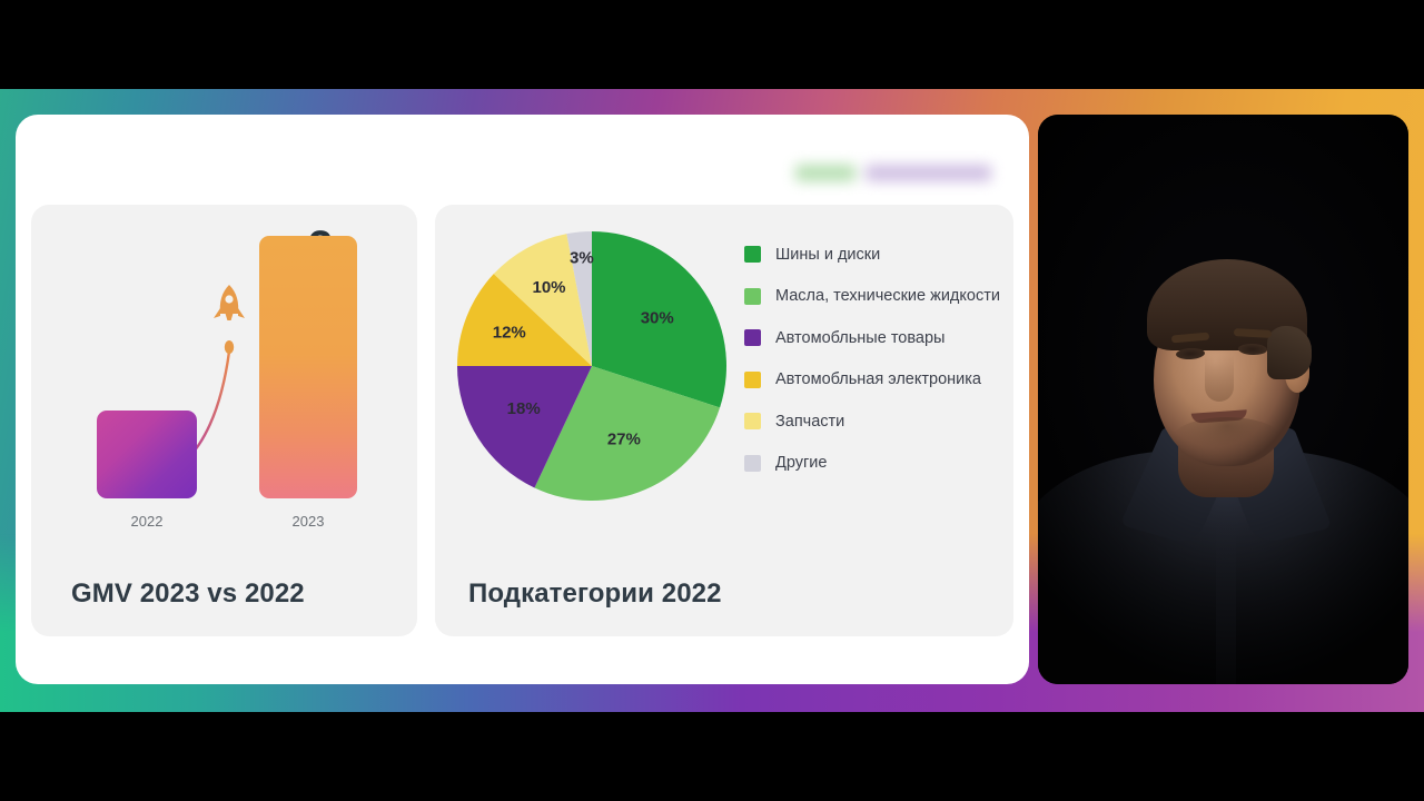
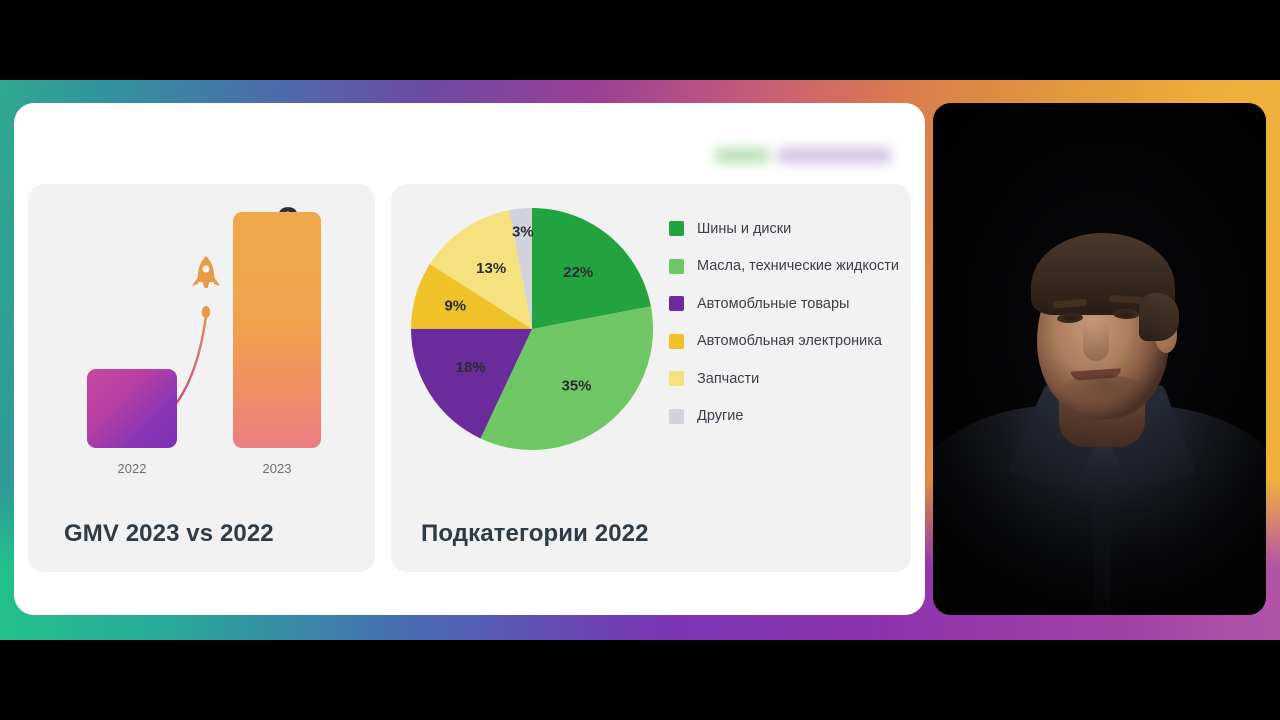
Подкатегории 2022/Шины и диски: 30% -> 22%
Подкатегории 2022/Масла, технические жидкости: 27% -> 35%
Подкатегории 2022/Автомобльная электроника: 12% -> 9%
Подкатегории 2022/Запчасти: 10% -> 13%
